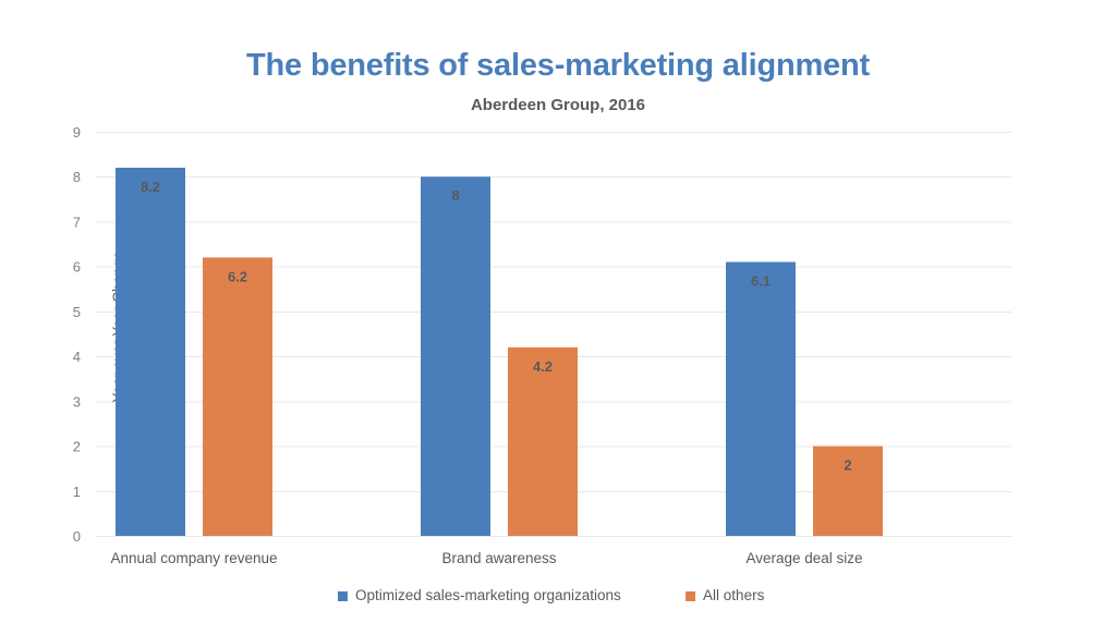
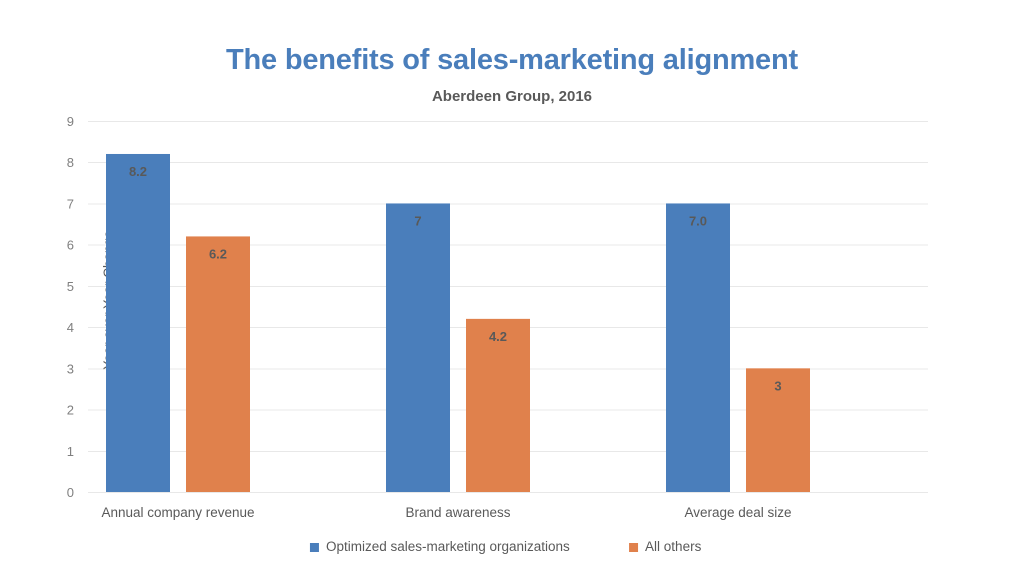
Optimized sales-marketing organizations/Brand awareness: 8 -> 7
Optimized sales-marketing organizations/Average deal size: 6.1 -> 7.0
All others/Average deal size: 2 -> 3
